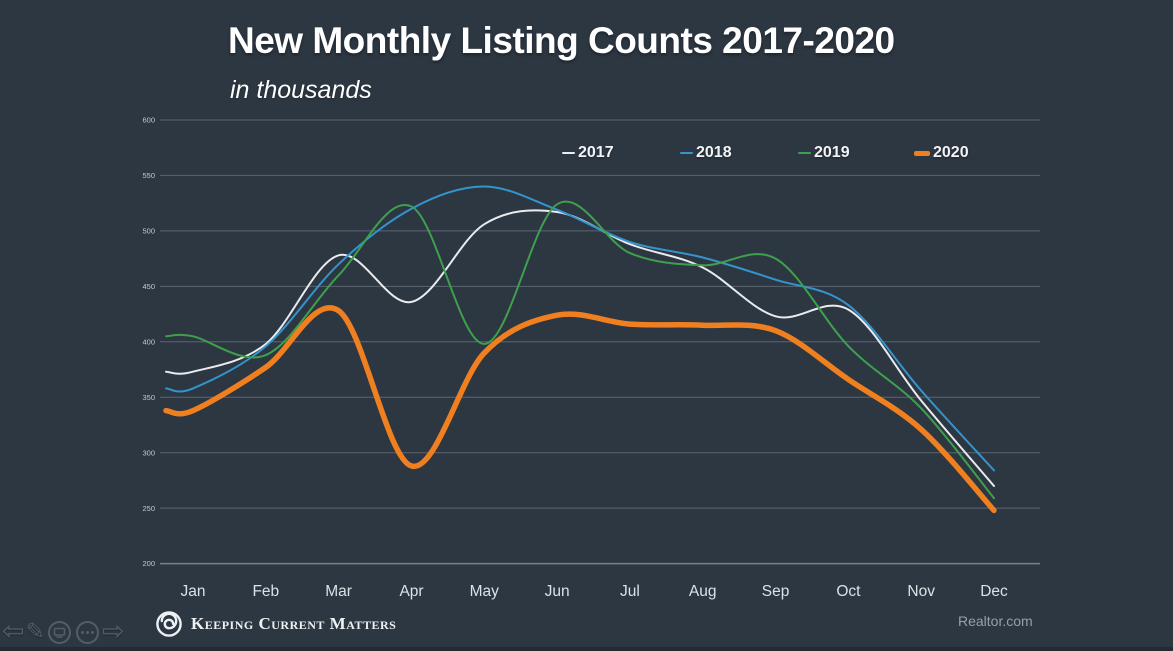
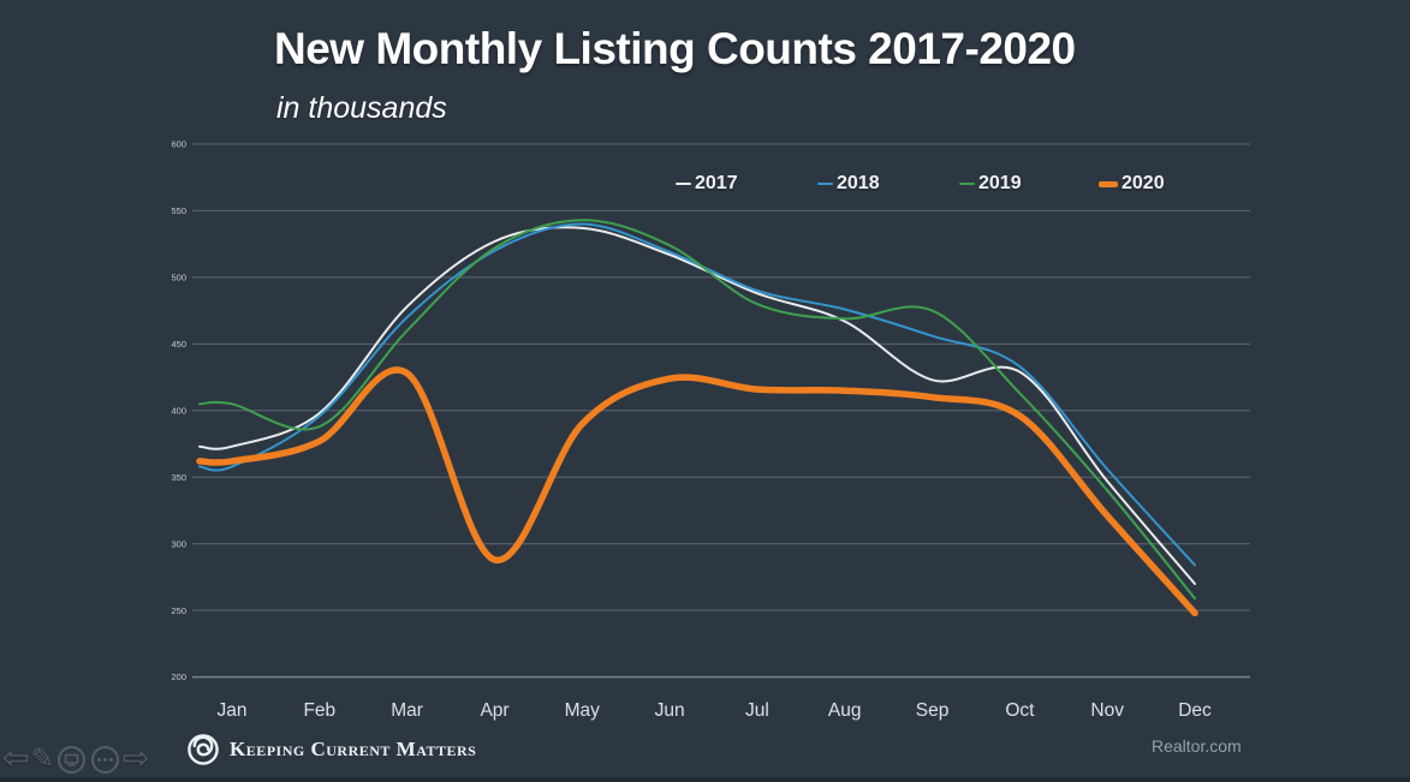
2020/Jan: 338 -> 362
2017/Apr: 436 -> 527
2017/May: 506 -> 537
2019/May: 398 -> 543
2019/Oct: 396 -> 413
2020/Oct: 366 -> 396
